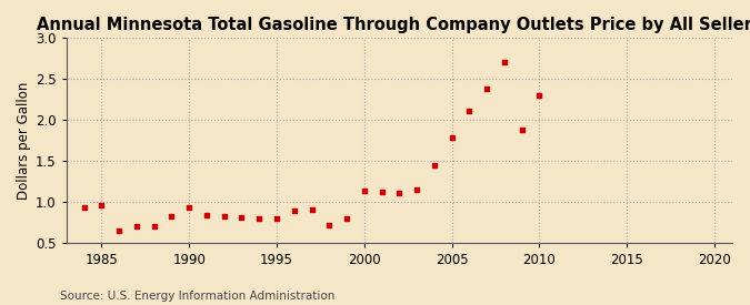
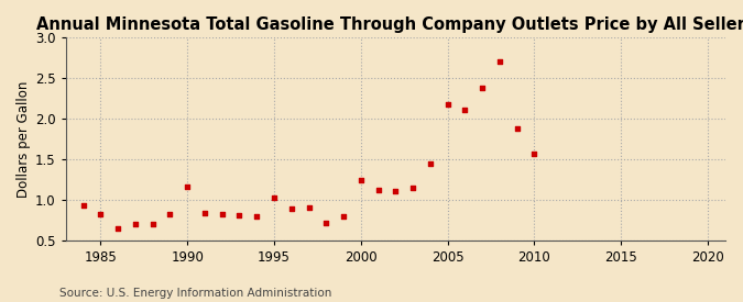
1985: 0.96 -> 0.82
1990: 0.93 -> 1.16
1995: 0.80 -> 1.02
2000: 1.13 -> 1.24
2005: 1.78 -> 2.18
2010: 2.30 -> 1.56
